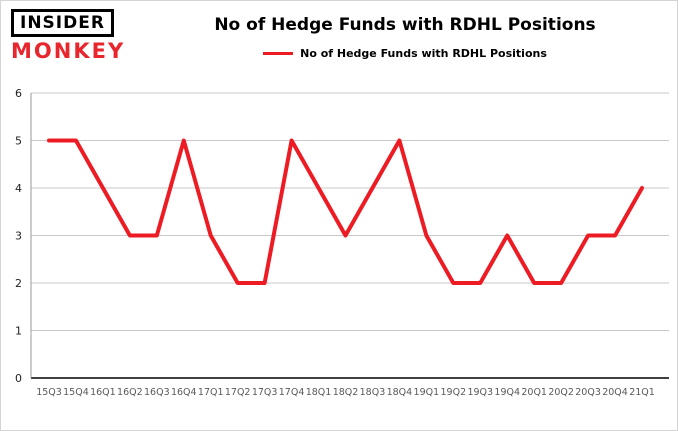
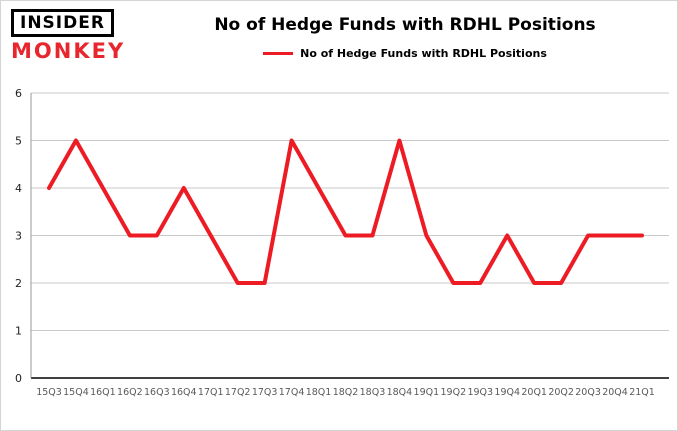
15Q3: 5 -> 4
16Q4: 5 -> 4
18Q3: 4 -> 3
21Q1: 4 -> 3
